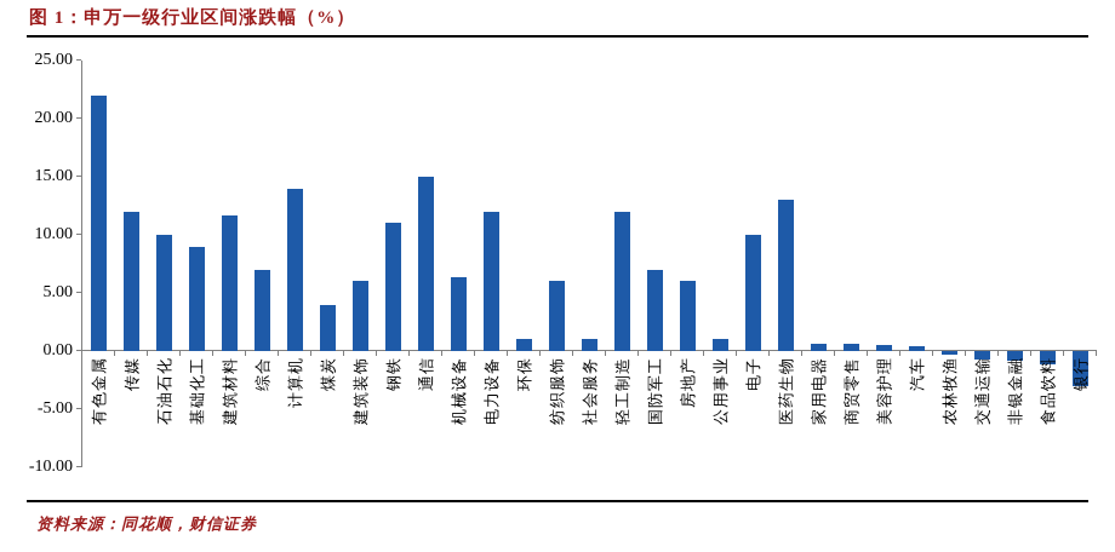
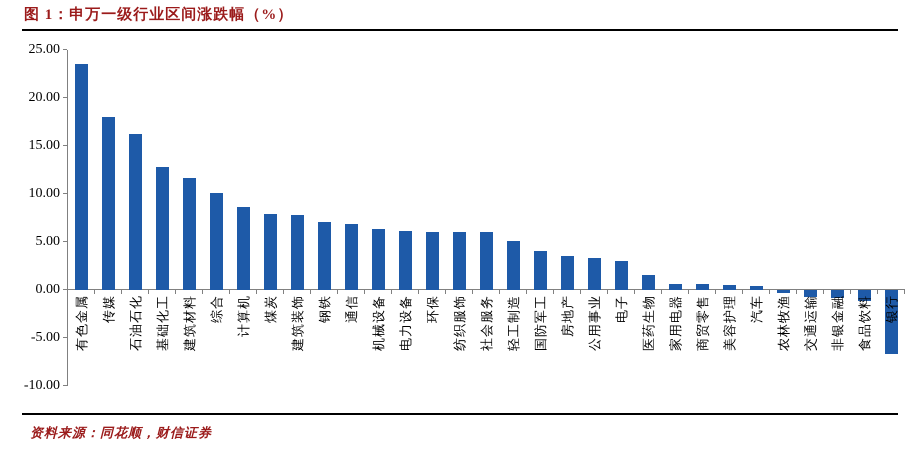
有色金属: 22 -> 24
传媒: 12 -> 18
石油石化: 10 -> 16
基础化工: 9 -> 13
综合: 7 -> 10
计算机: 14 -> 9
煤炭: 4 -> 8
建筑装饰: 6 -> 8
钢铁: 11 -> 7
通信: 15 -> 7
电力设备: 12 -> 6
环保: 1 -> 6
社会服务: 1 -> 6
轻工制造: 12 -> 5
国防军工: 7 -> 4
房地产: 6 -> 4
公用事业: 1 -> 3
电子: 10 -> 3
医药生物: 13 -> 2
银行: -3 -> -7
